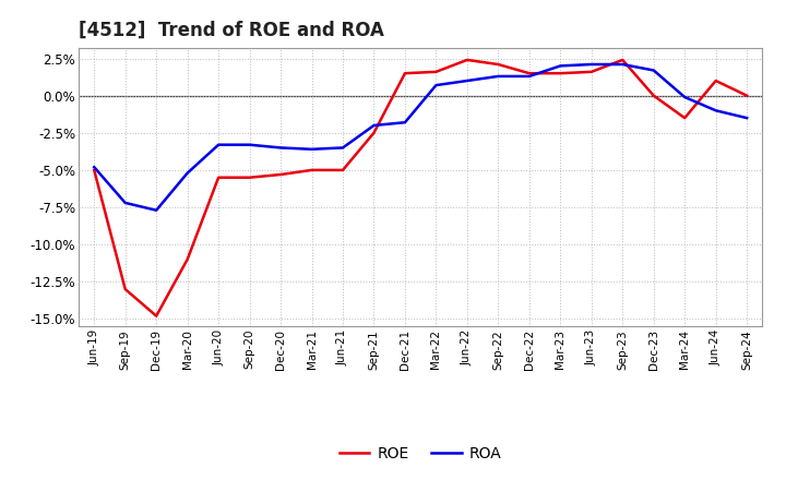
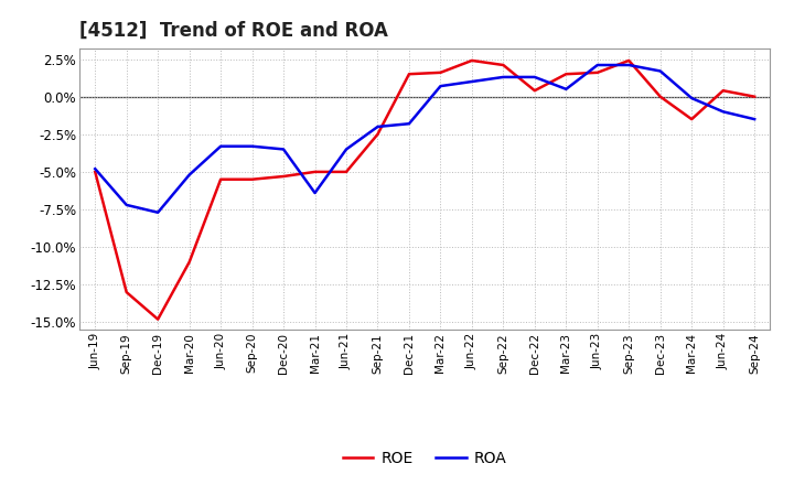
ROA/Mar-21: -3.6% -> -6.4%
ROE/Dec-22: 1.5% -> 0.4%
ROA/Mar-23: 2.0% -> 0.5%
ROE/Jun-24: 1.0% -> 0.4%
